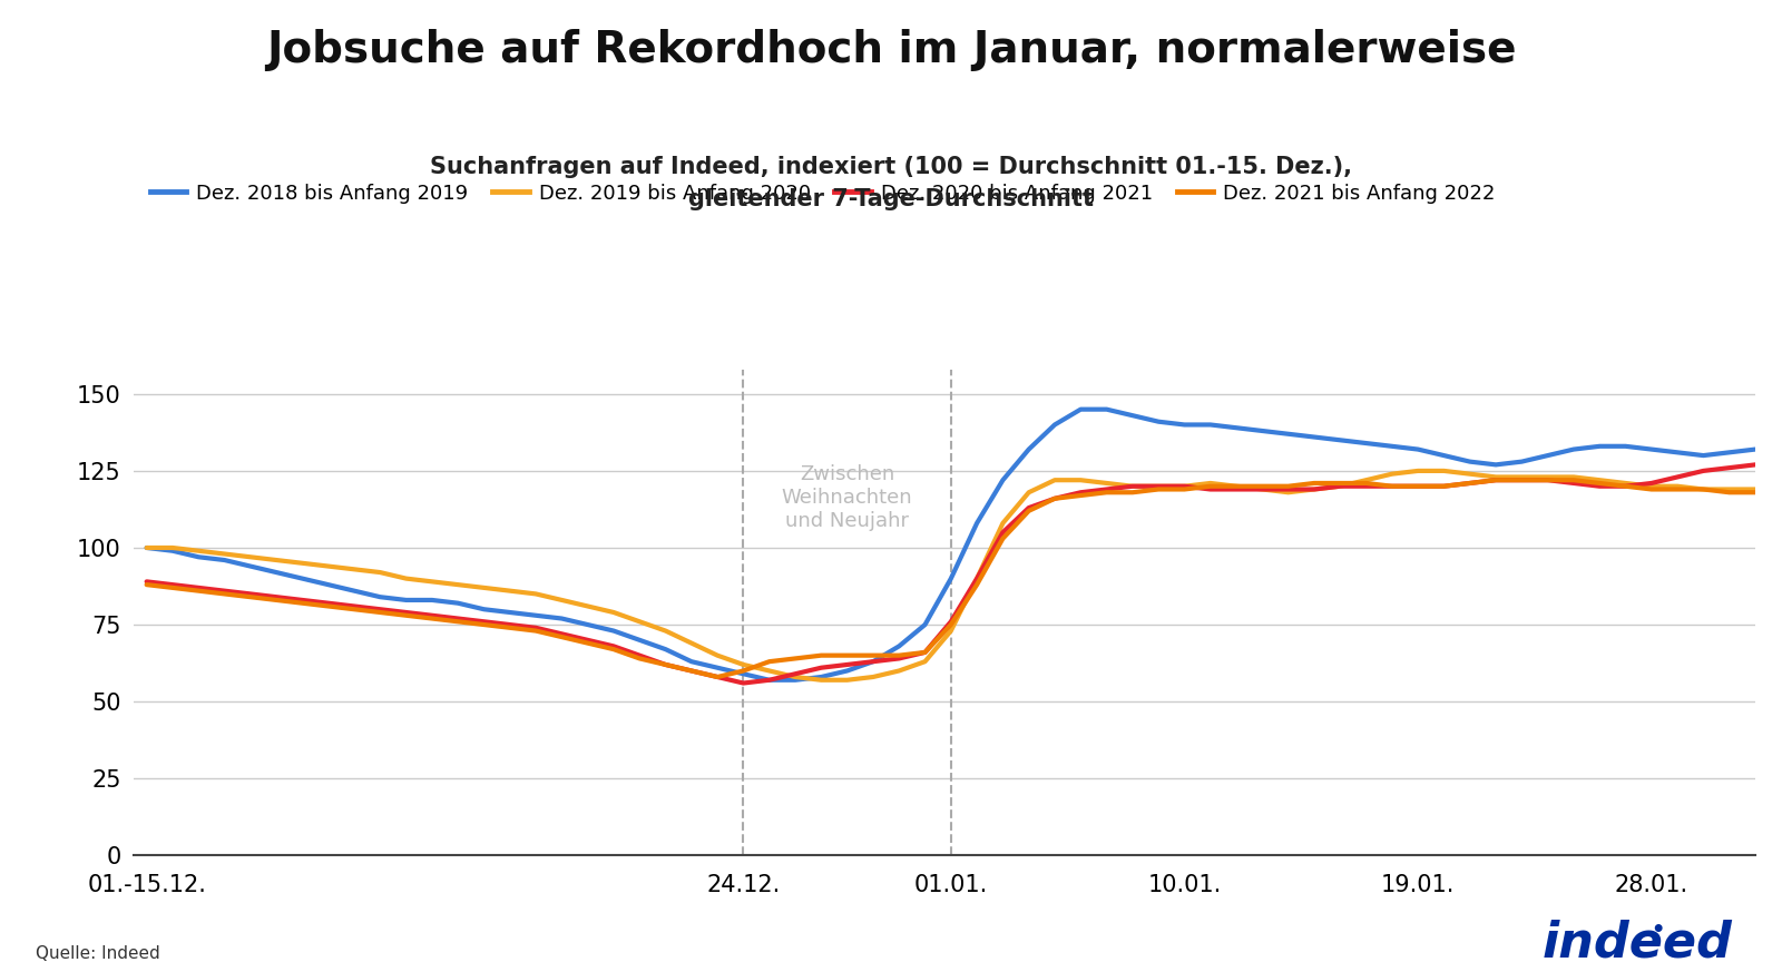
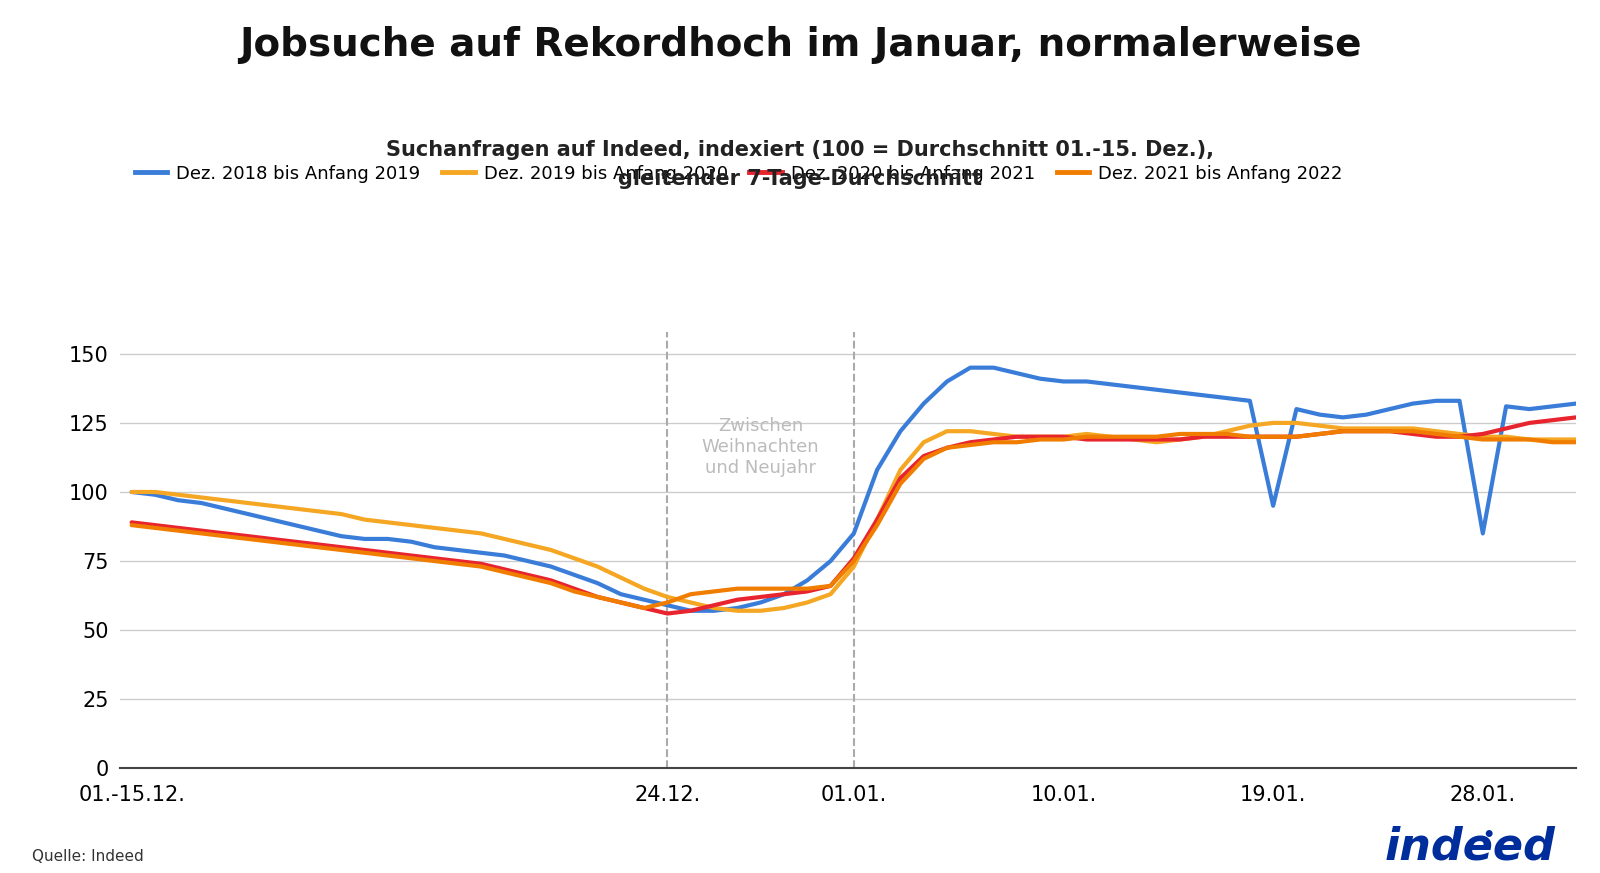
Dez. 2018 bis Anfang 2019/01.01.: 90 -> 85
Dez. 2018 bis Anfang 2019/19.01.: 132 -> 95
Dez. 2018 bis Anfang 2019/28.01.: 132 -> 85
